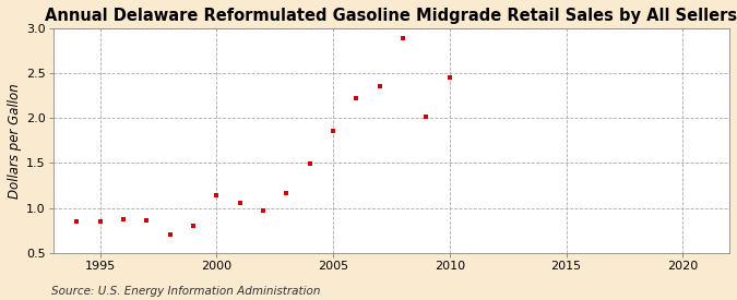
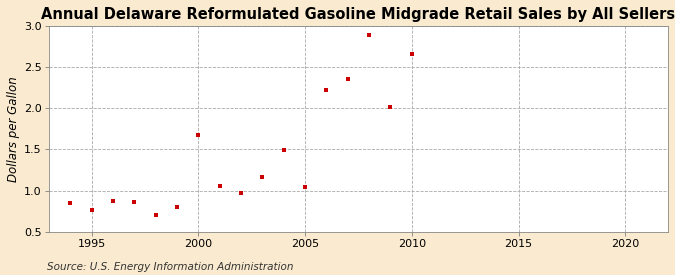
1995: 0.85 -> 0.76
2000: 1.14 -> 1.68
2005: 1.86 -> 1.04
2010: 2.45 -> 2.66
